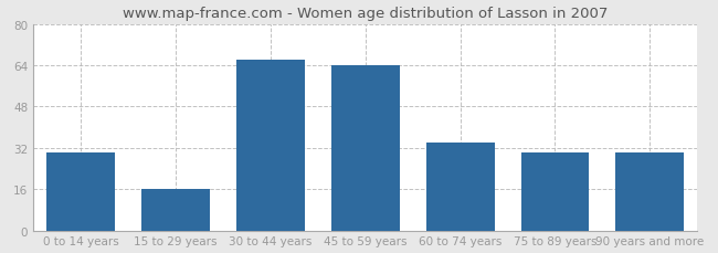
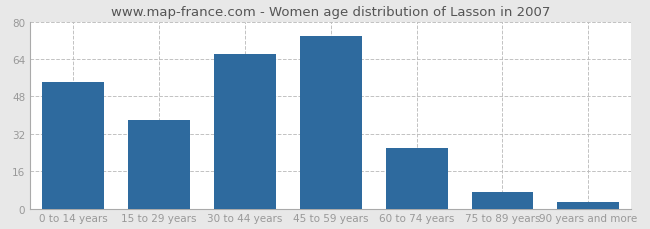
0 to 14 years: 30 -> 54
15 to 29 years: 16 -> 38
45 to 59 years: 64 -> 74
60 to 74 years: 34 -> 26
75 to 89 years: 30 -> 7
90 years and more: 30 -> 3
